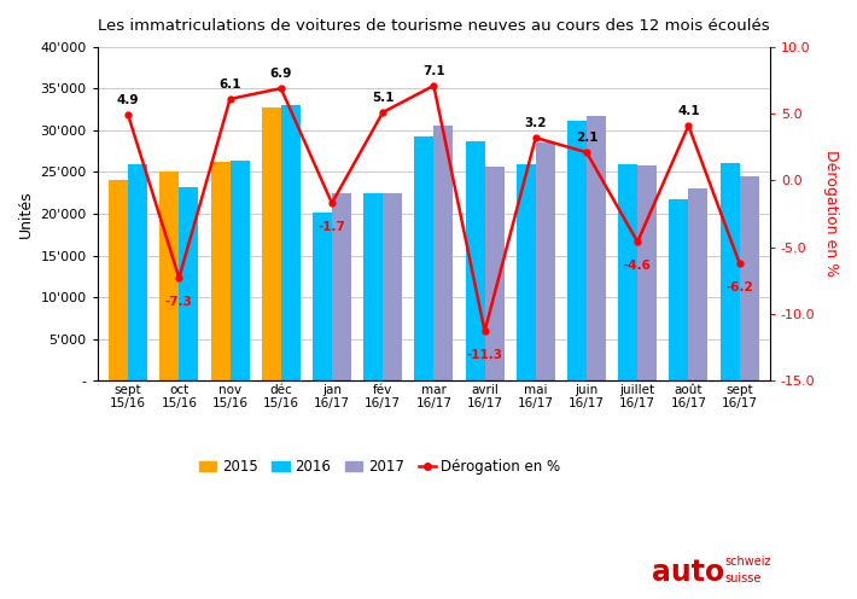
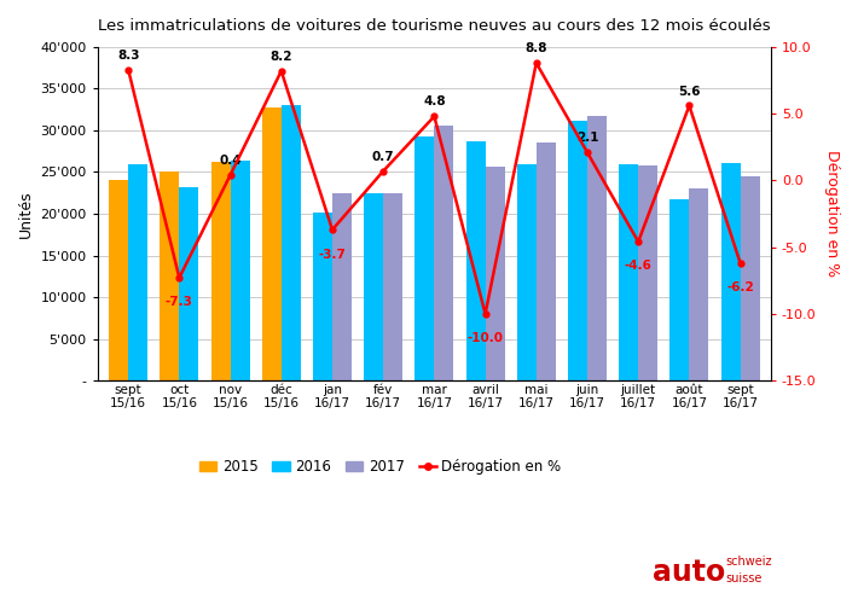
Dérogation en %/sept 15/16: 4.9 -> 8.3
Dérogation en %/nov 15/16: 6.1 -> 0.4
Dérogation en %/déc 15/16: 6.9 -> 8.2
Dérogation en %/jan 16/17: -1.7 -> -3.7
Dérogation en %/fév 16/17: 5.1 -> 0.7
Dérogation en %/mar 16/17: 7.1 -> 4.8
Dérogation en %/avril 16/17: -11.3 -> -10.0
Dérogation en %/mai 16/17: 3.2 -> 8.8
Dérogation en %/août 16/17: 4.1 -> 5.6
